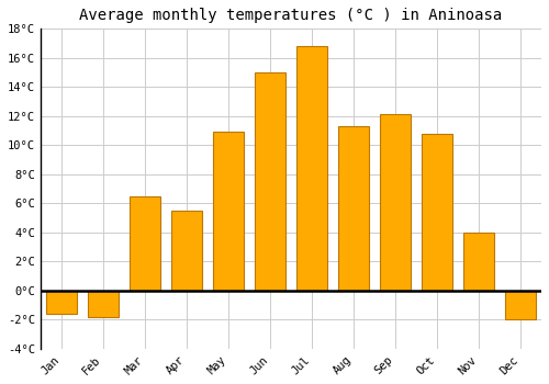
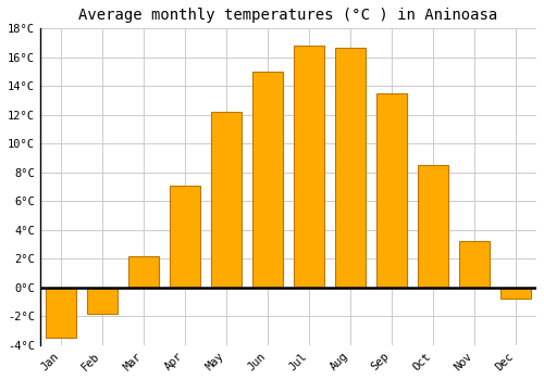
Jan: -1.6°C -> -3.5°C
Mar: 6.5°C -> 2.2°C
Apr: 5.5°C -> 7.1°C
May: 10.9°C -> 12.2°C
Aug: 11.3°C -> 16.7°C
Sep: 12.1°C -> 13.5°C
Oct: 10.8°C -> 8.5°C
Nov: 4.0°C -> 3.2°C
Dec: -2.0°C -> -0.8°C
